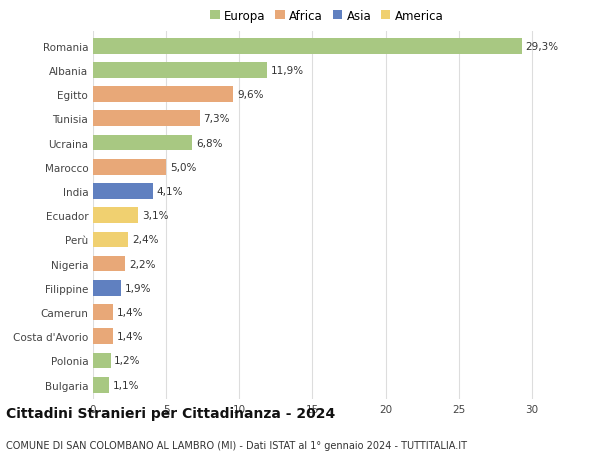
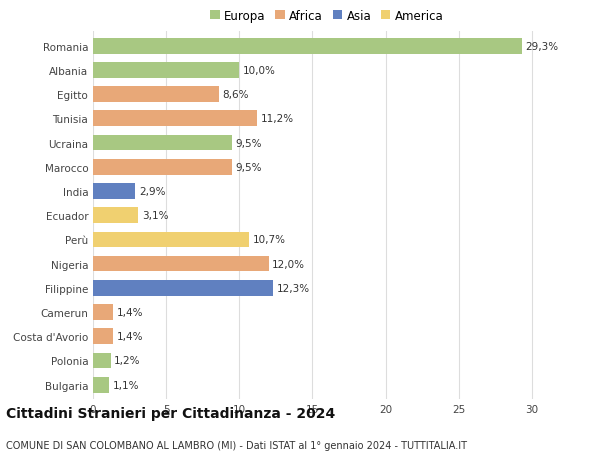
Albania: 11,9% -> 10,0%
Egitto: 9,6% -> 8,6%
Tunisia: 7,3% -> 11,2%
Ucraina: 6,8% -> 9,5%
Marocco: 5,0% -> 9,5%
India: 4,1% -> 2,9%
Perù: 2,4% -> 10,7%
Nigeria: 2,2% -> 12,0%
Filippine: 1,9% -> 12,3%
